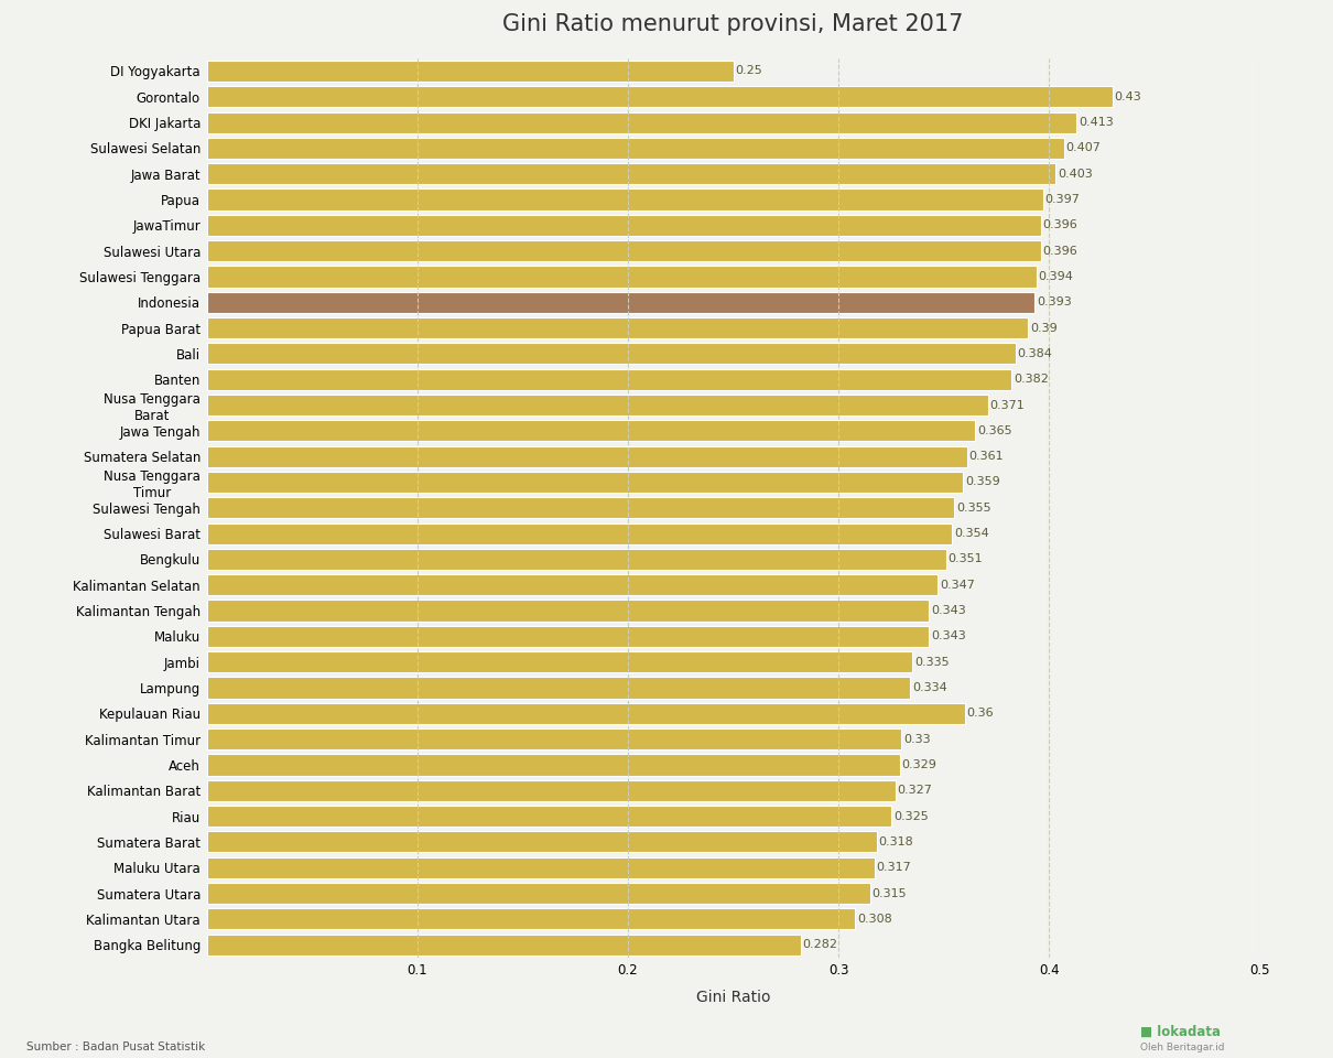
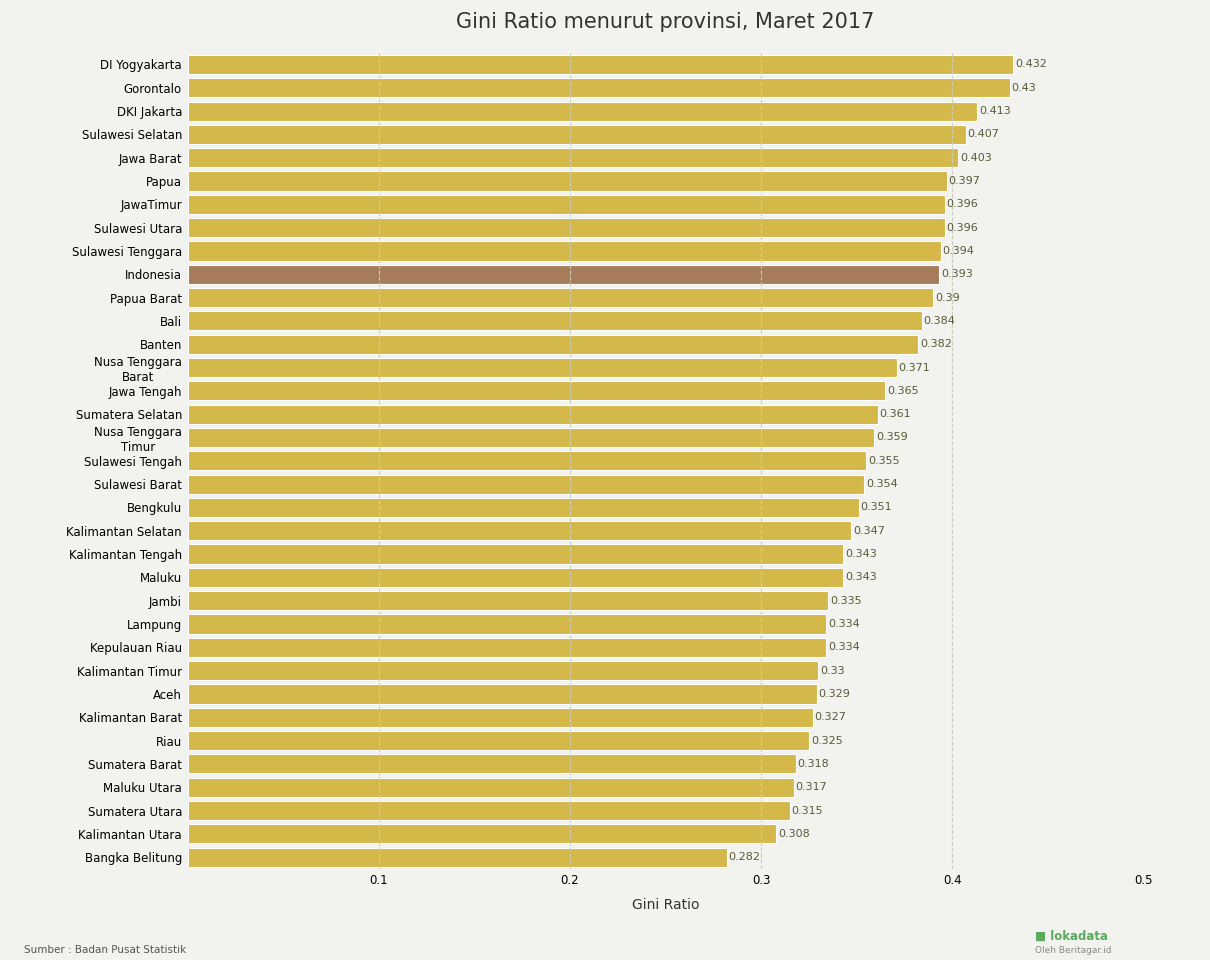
DI Yogyakarta: 0.25 -> 0.432
Kepulauan Riau: 0.36 -> 0.334
